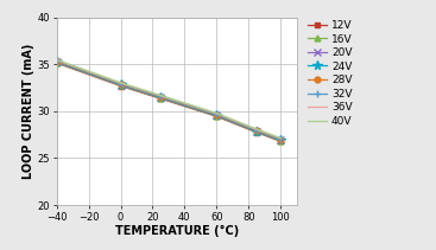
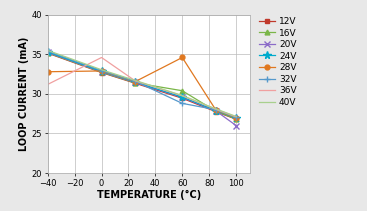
28V/−40: 35.4 -> 32.8
36V/−40: 35.5 -> 31.2
36V/0: 33.0 -> 34.6
16V/60: 29.5 -> 30.4
28V/60: 29.6 -> 34.6
32V/60: 29.7 -> 28.8
20V/100: 26.9 -> 26.0
